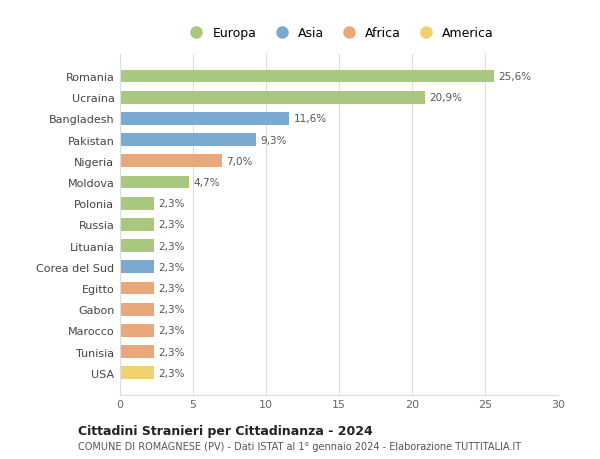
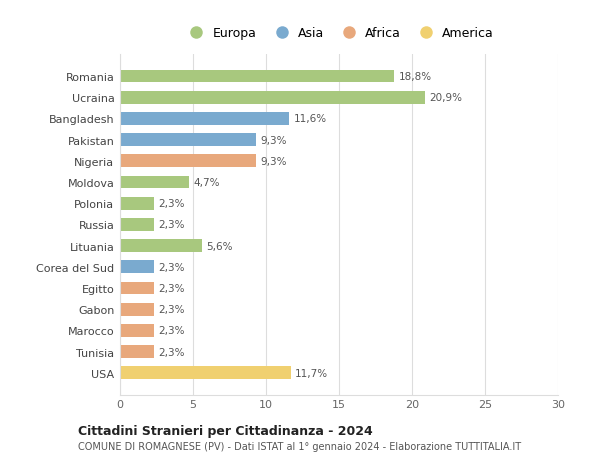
Romania: 25,6% -> 18,8%
Nigeria: 7,0% -> 9,3%
Lituania: 2,3% -> 5,6%
USA: 2,3% -> 11,7%
